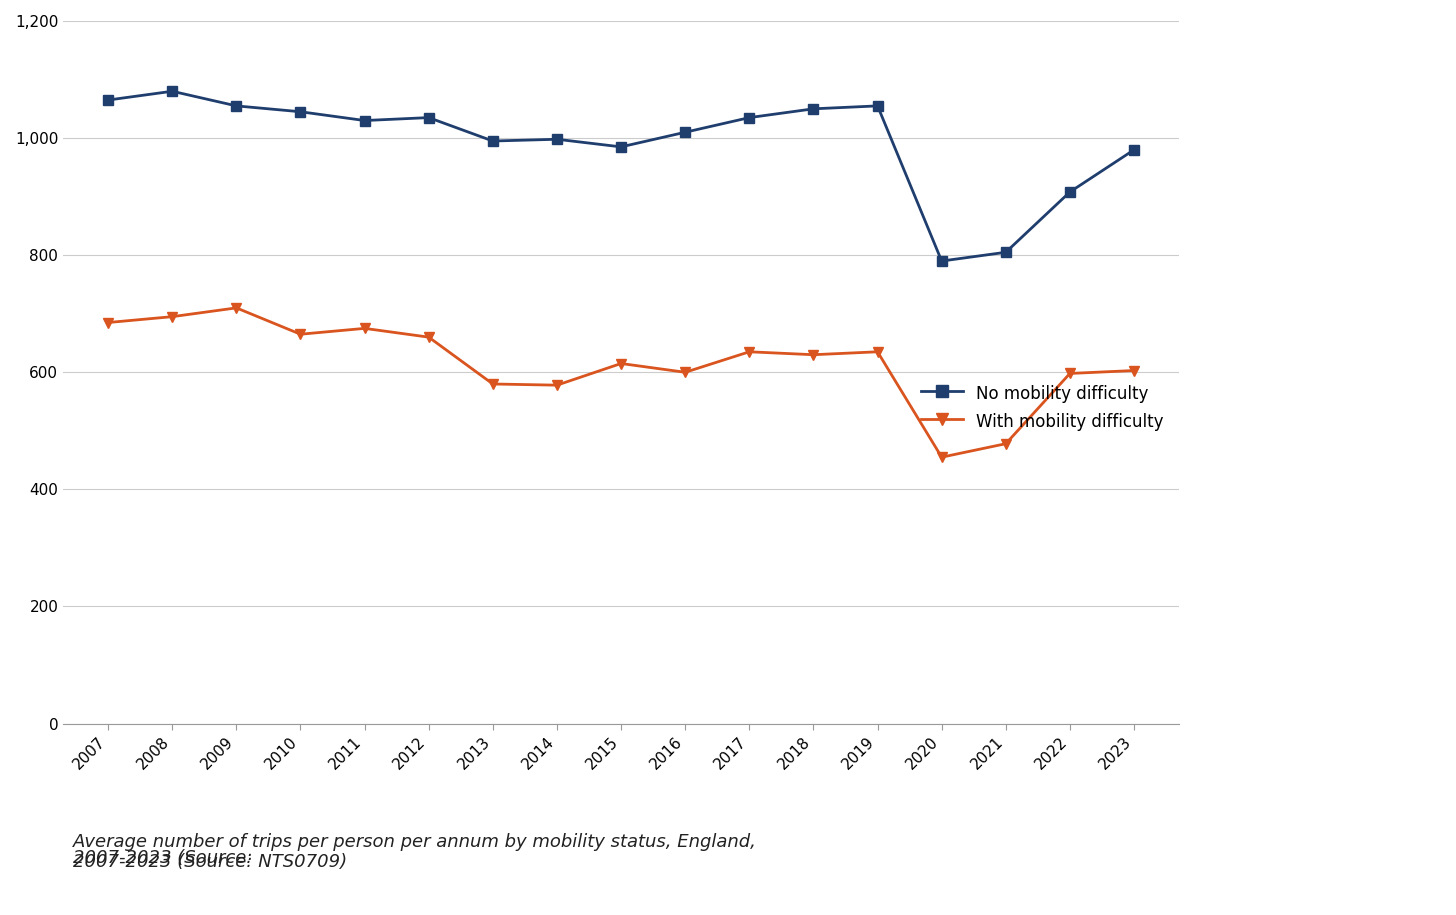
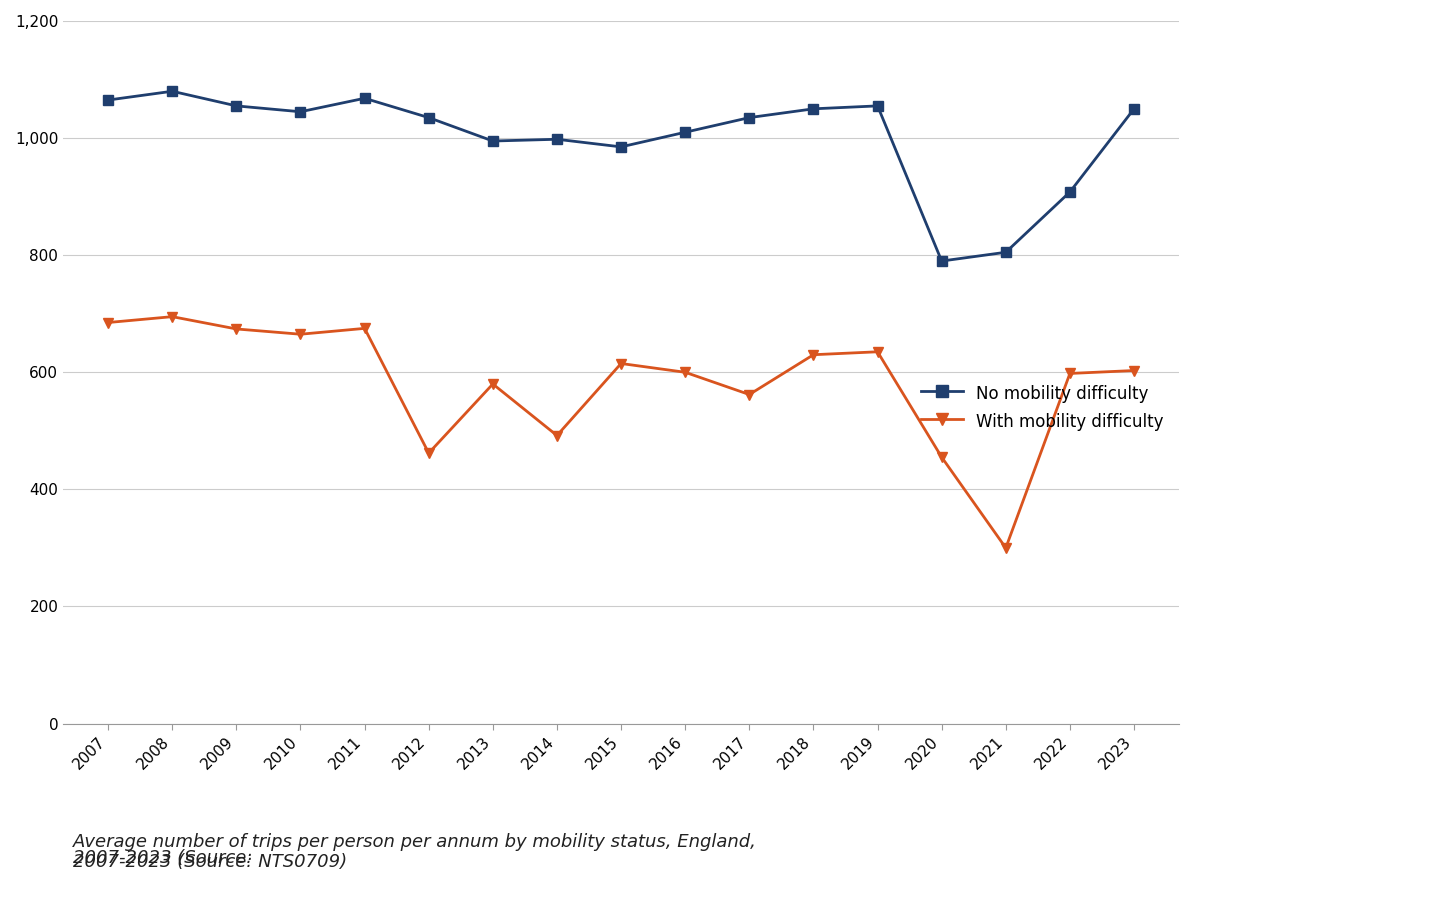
With mobility difficulty/2009: 710 -> 674
No mobility difficulty/2011: 1,030 -> 1,068
With mobility difficulty/2012: 660 -> 462
With mobility difficulty/2014: 578 -> 492
With mobility difficulty/2017: 635 -> 562
With mobility difficulty/2021: 478 -> 300
No mobility difficulty/2023: 980 -> 1,050
